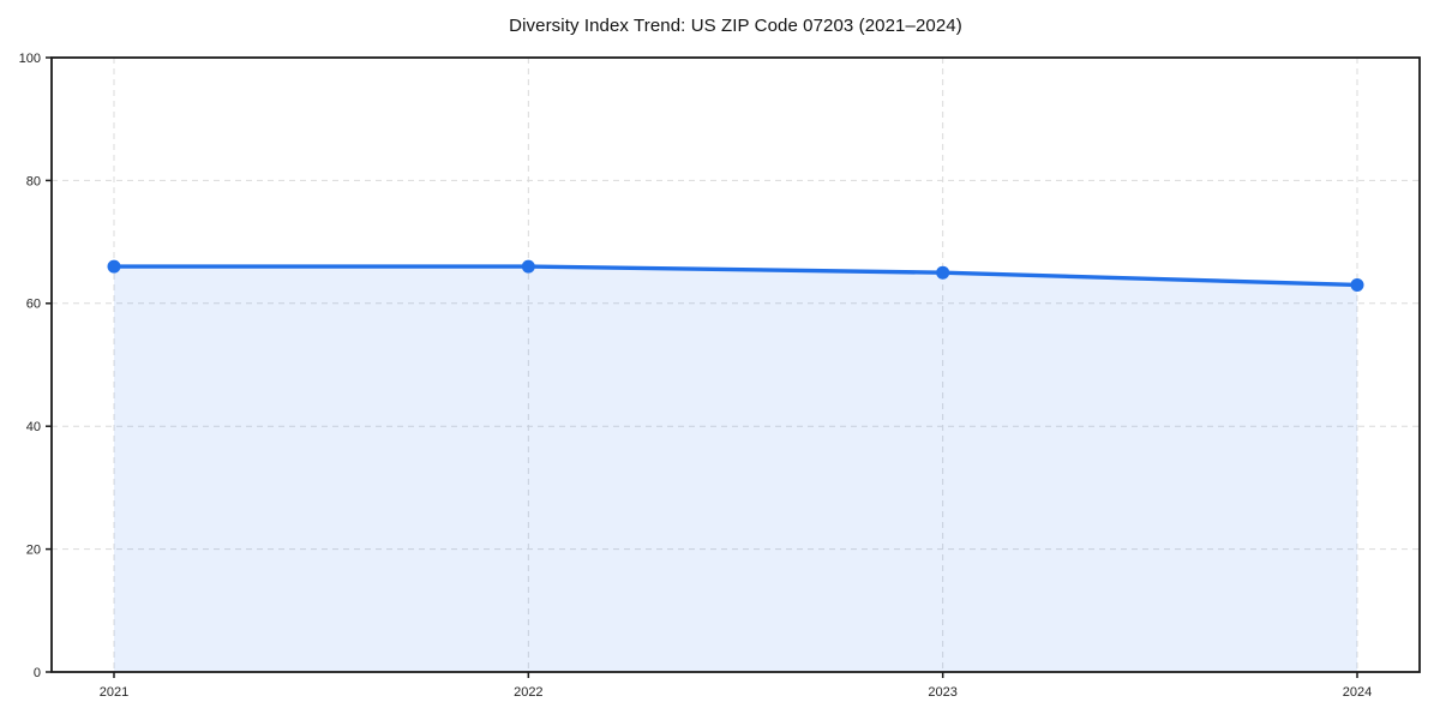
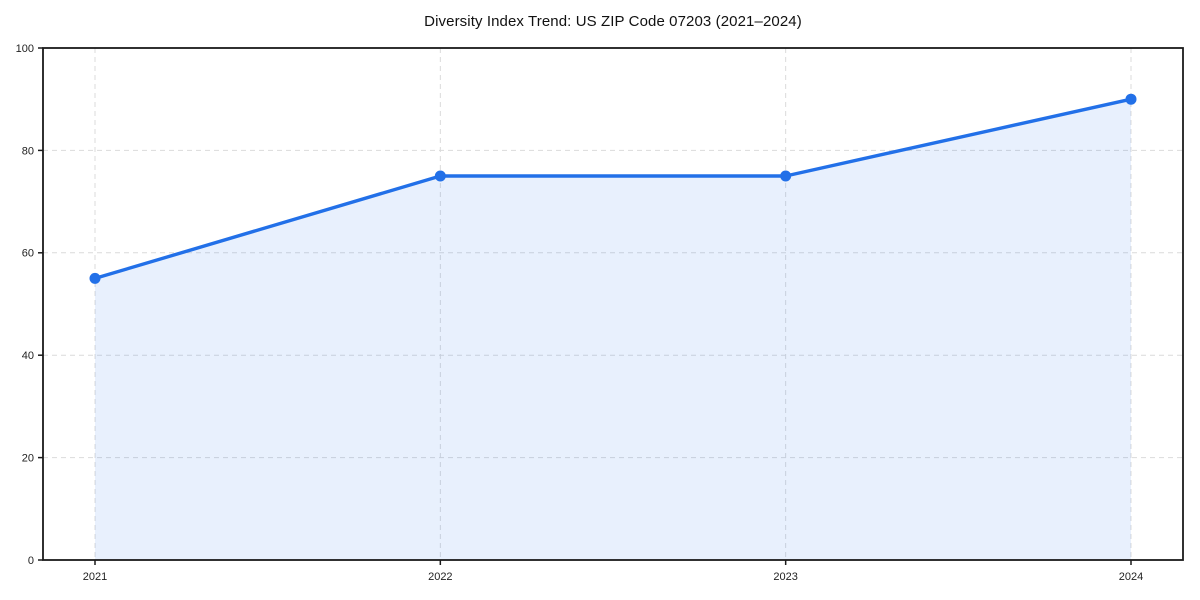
2021: 66 -> 55
2022: 66 -> 75
2023: 65 -> 75
2024: 63 -> 90
